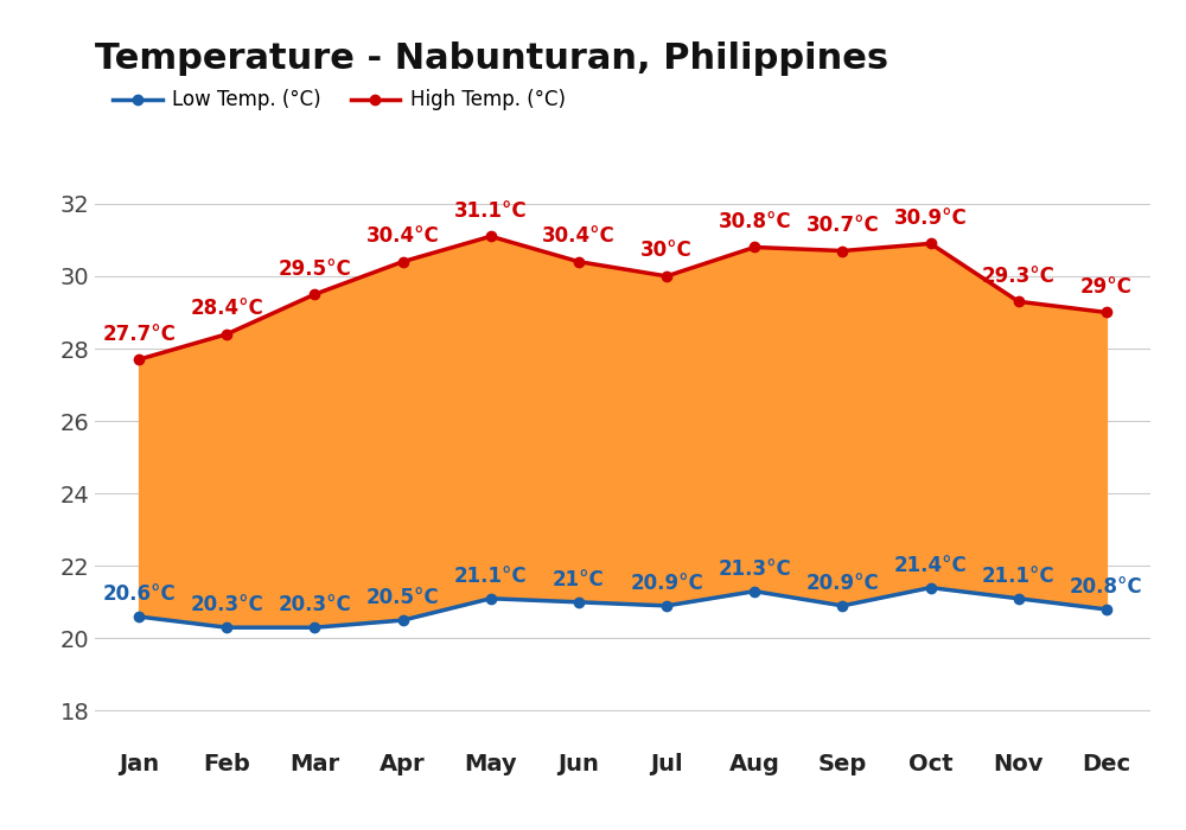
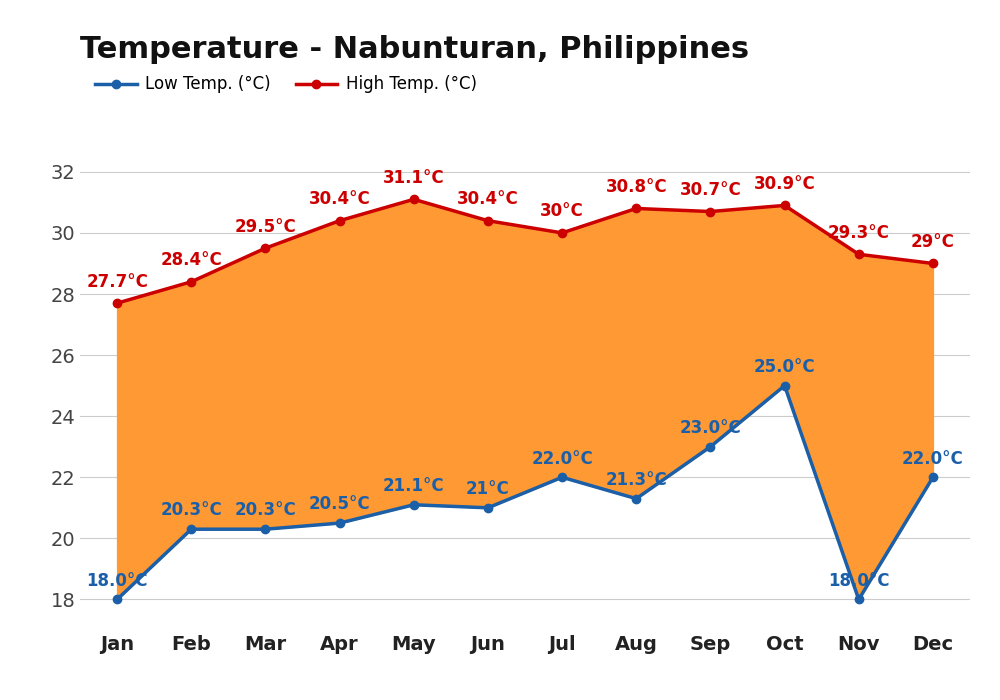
Low Temp. (°C)/Jan: 20.6°C -> 18.0°C
Low Temp. (°C)/Jul: 20.9°C -> 22.0°C
Low Temp. (°C)/Sep: 20.9°C -> 23.0°C
Low Temp. (°C)/Oct: 21.4°C -> 25.0°C
Low Temp. (°C)/Nov: 21.1°C -> 18.0°C
Low Temp. (°C)/Dec: 20.8°C -> 22.0°C
